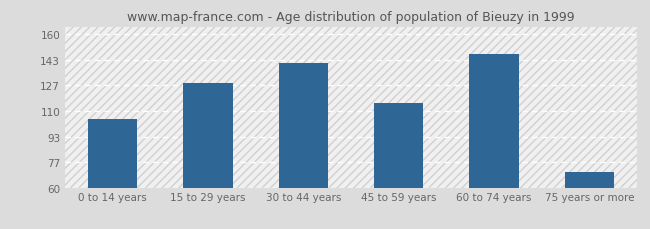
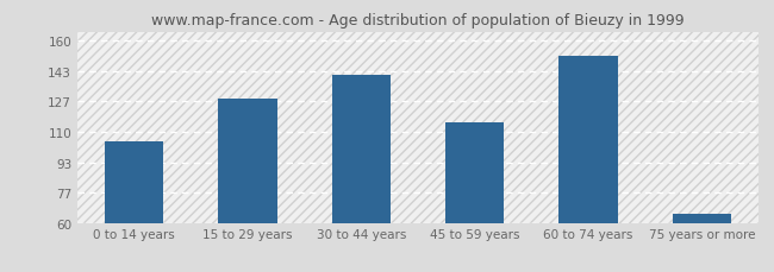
60 to 74 years: 147 -> 152
75 years or more: 70 -> 65
